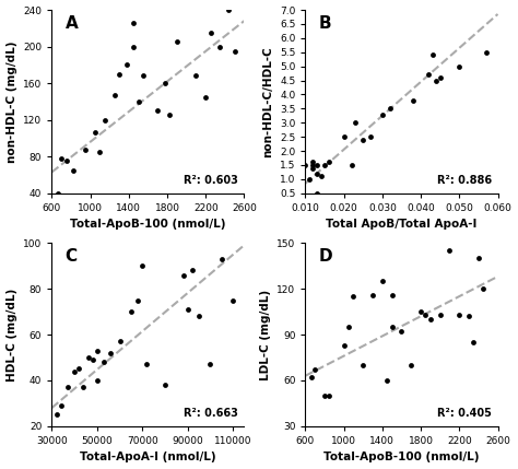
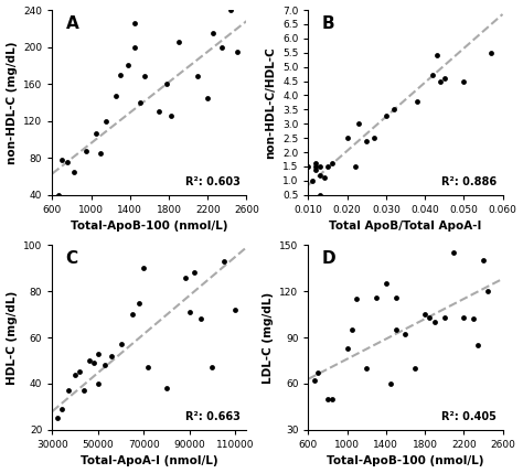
0.050: 5.0 -> 4.5
110000: 75 -> 72
